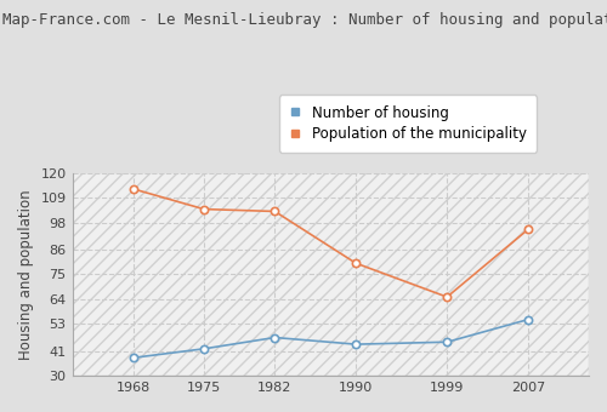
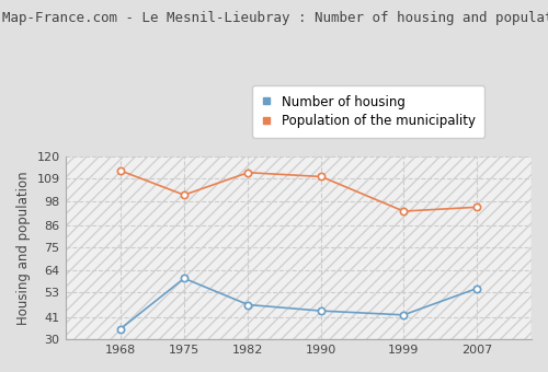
Number of housing/1968: 38 -> 35
Number of housing/1975: 42 -> 60
Population of the municipality/1975: 104 -> 101
Population of the municipality/1982: 103 -> 112
Population of the municipality/1990: 80 -> 110
Number of housing/1999: 45 -> 42
Population of the municipality/1999: 65 -> 93
